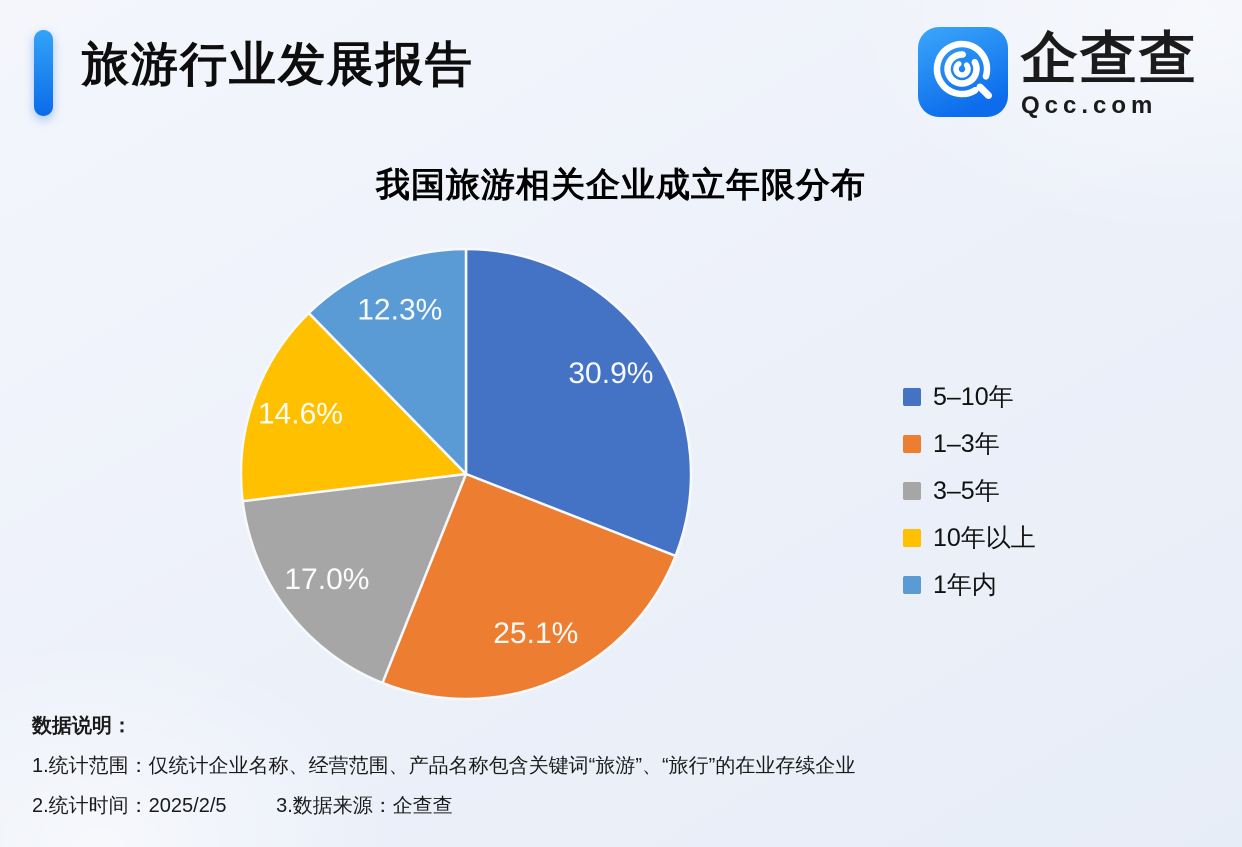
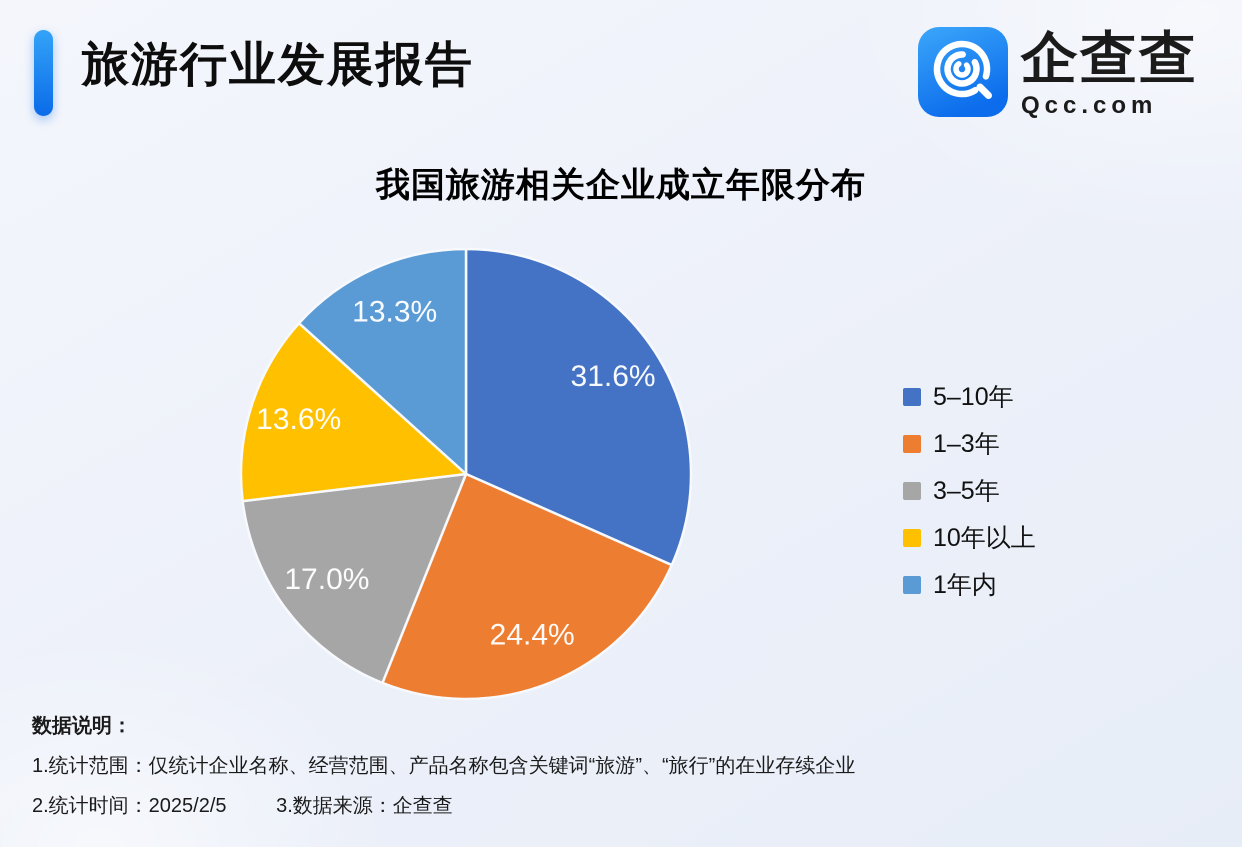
5–10年: 30.9% -> 31.6%
1–3年: 25.1% -> 24.4%
10年以上: 14.6% -> 13.6%
1年内: 12.3% -> 13.3%
